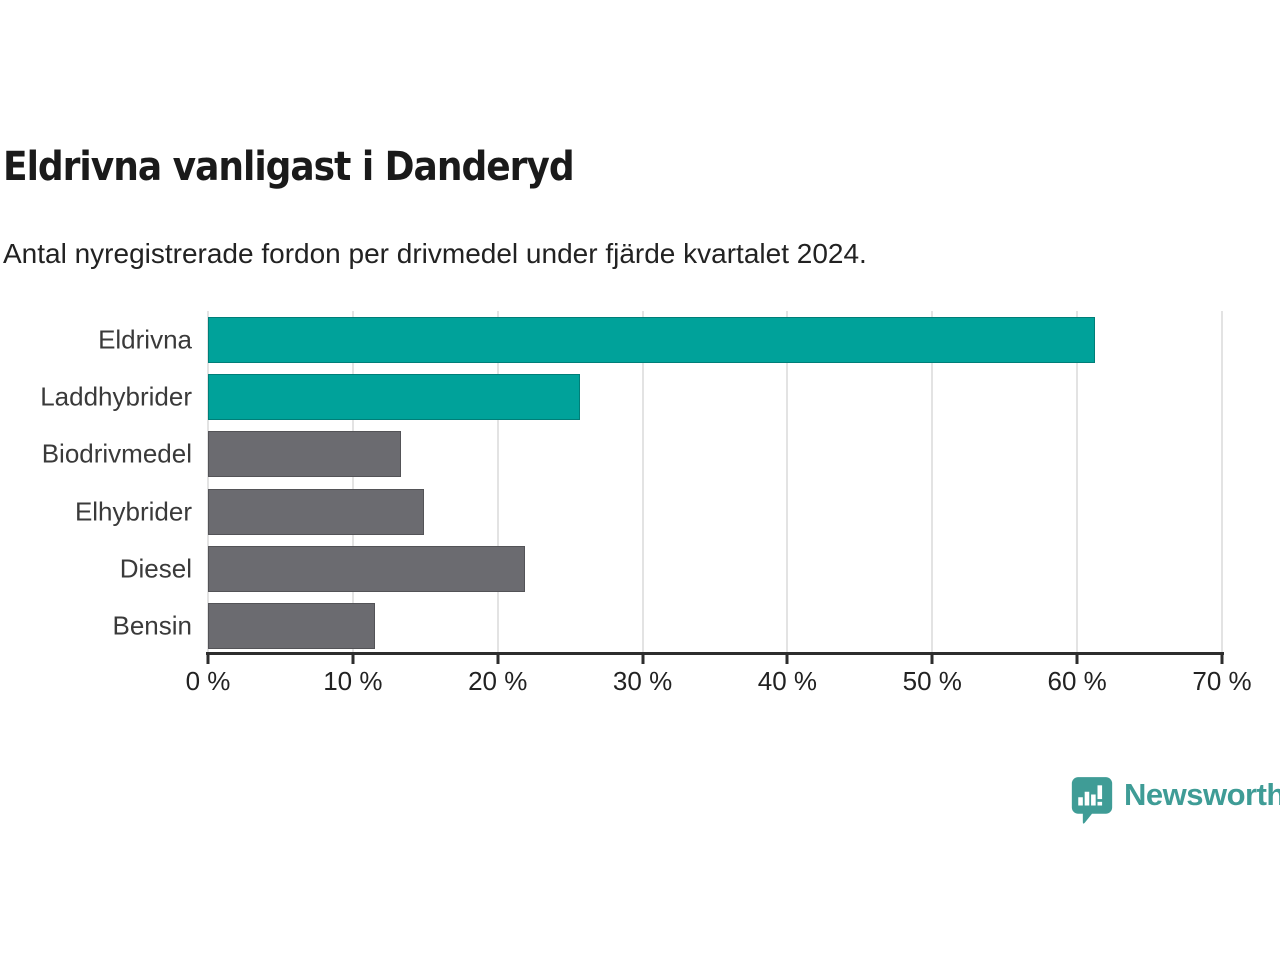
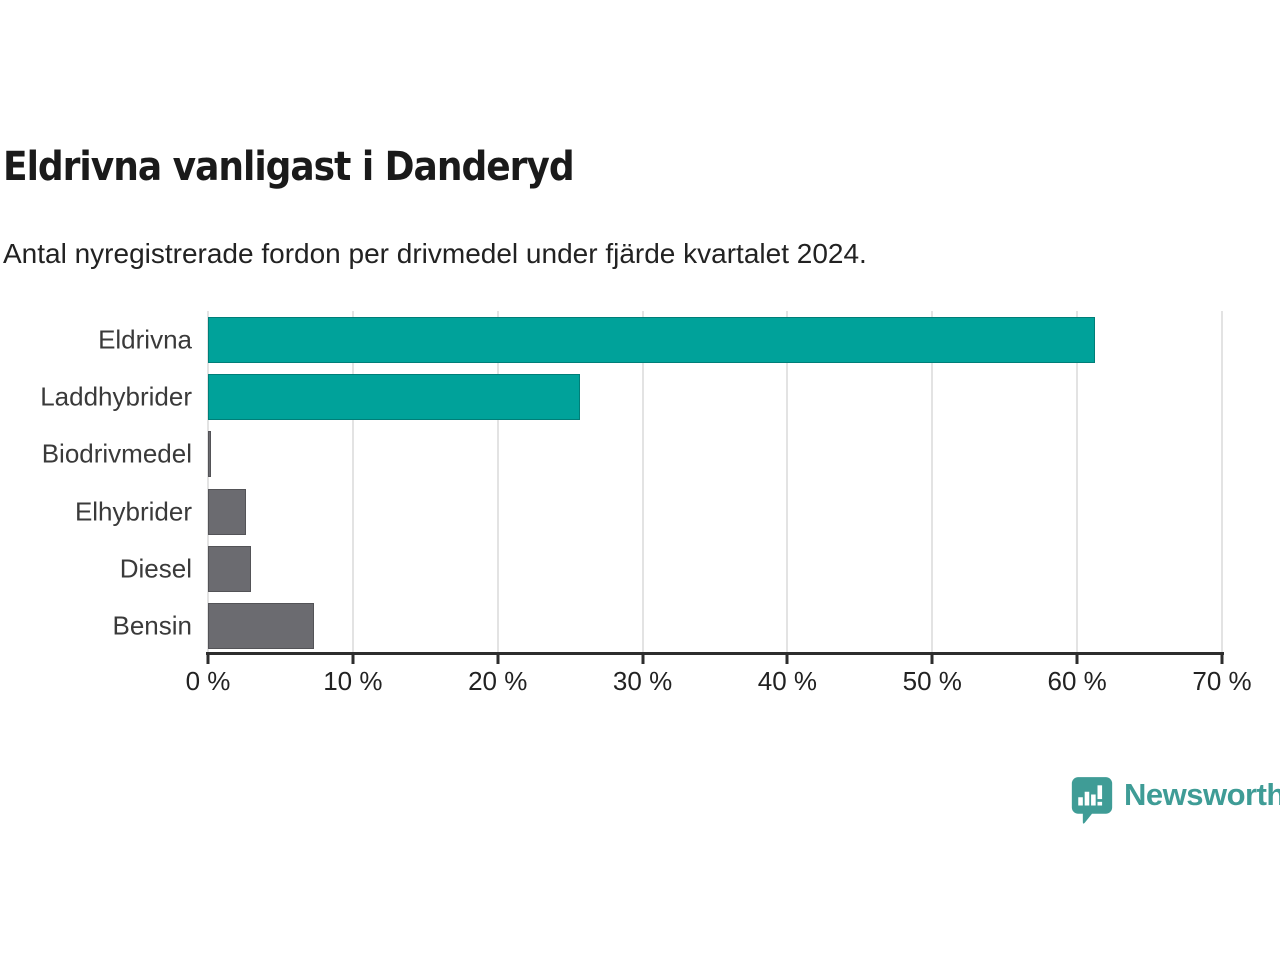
Biodrivmedel: 13.3% -> 0.2%
Elhybrider: 14.9% -> 2.6%
Diesel: 21.9% -> 3.0%
Bensin: 11.5% -> 7.3%
